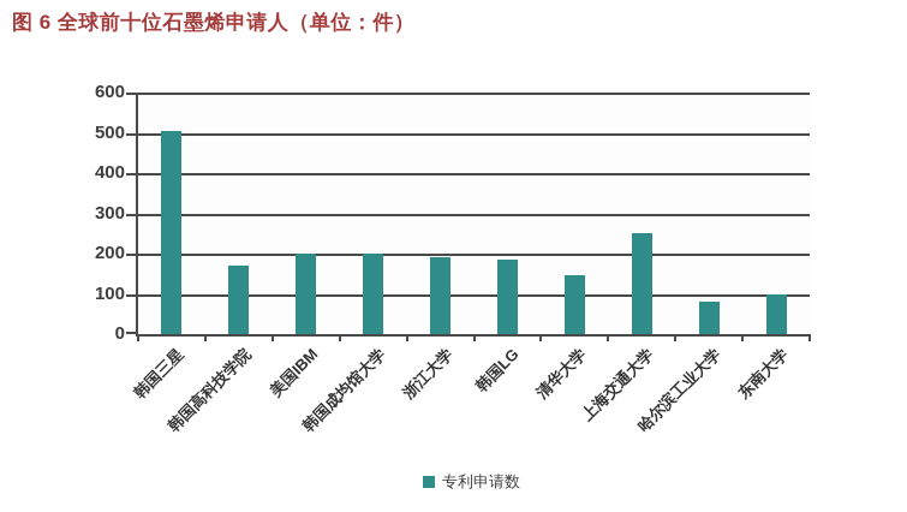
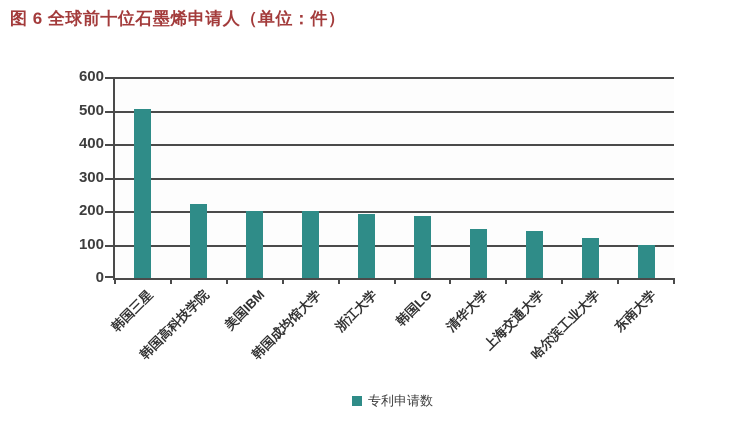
韩国高科技学院: 170 -> 220
上海交通大学: 250 -> 140
哈尔滨工业大学: 80 -> 120
